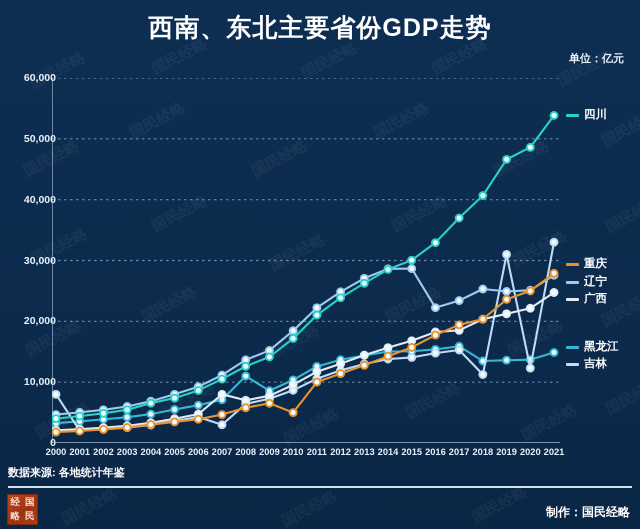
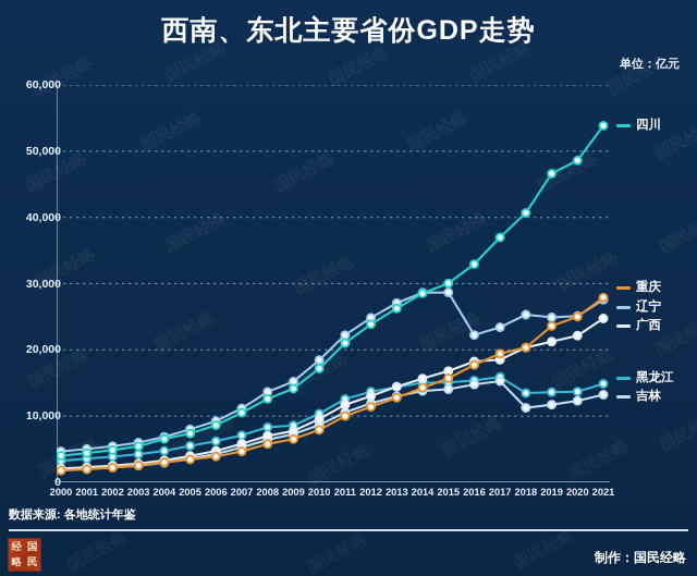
吉林/2000: 8000 -> 2000
广西/2007: 8000 -> 6000
吉林/2007: 3000 -> 5000
黑龙江/2008: 11000 -> 8000
重庆/2010: 5000 -> 8000
吉林/2019: 31000 -> 12000
吉林/2021: 33000 -> 13000
